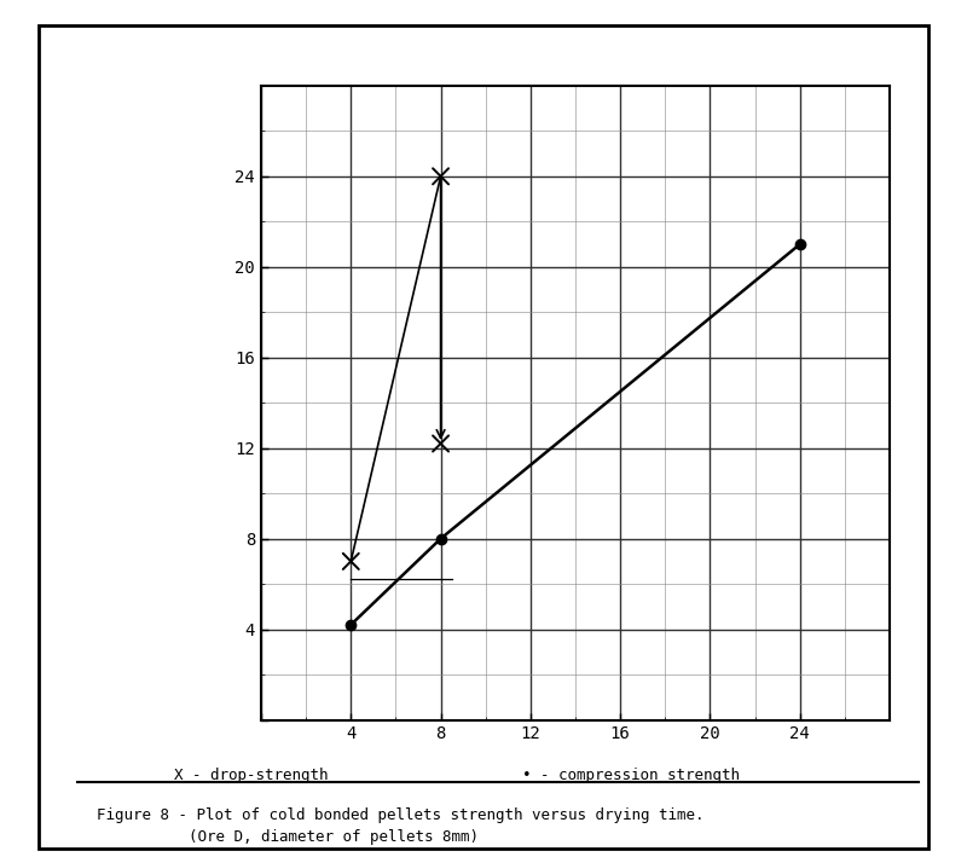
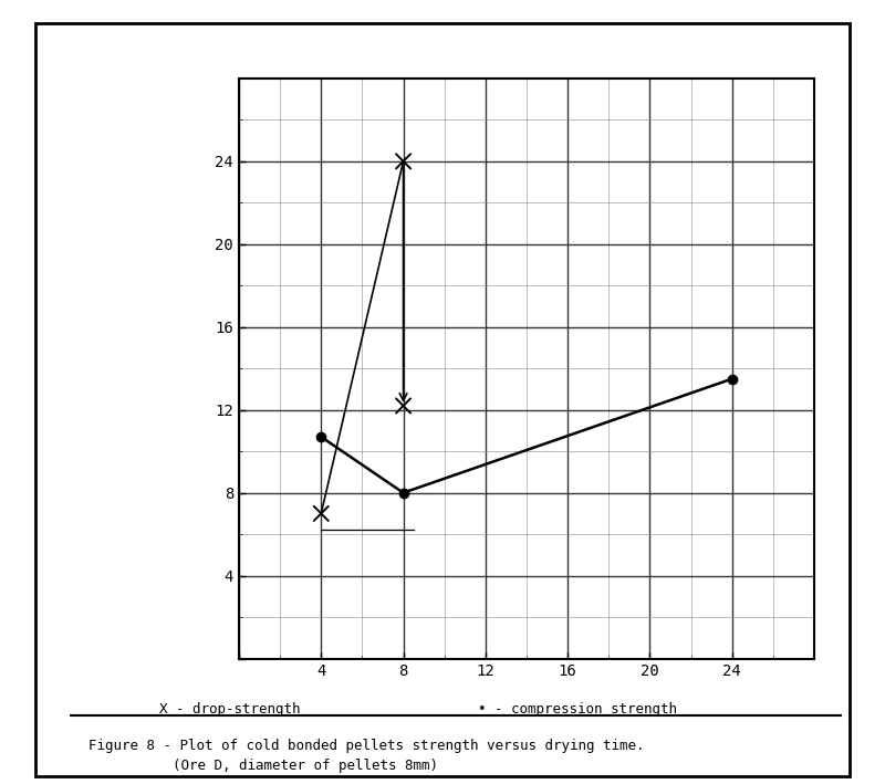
4: 4.2 -> 10.7
24: 21.0 -> 13.5
